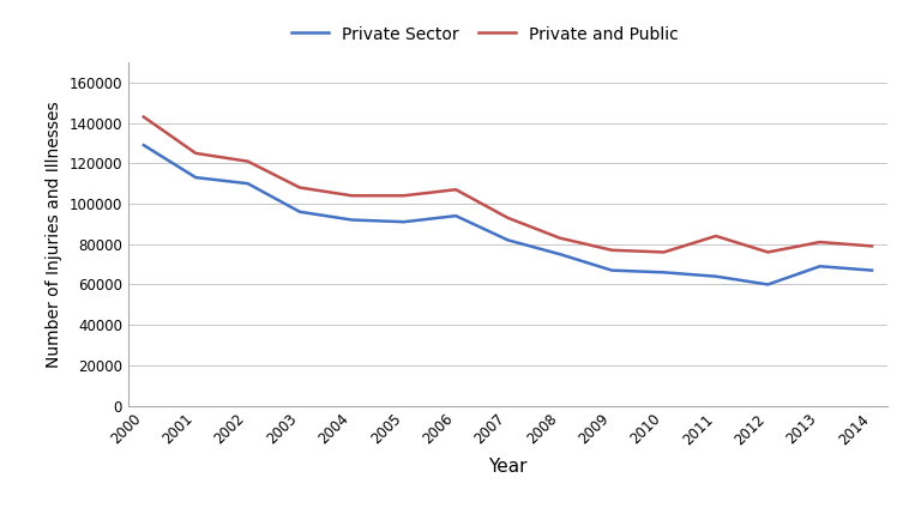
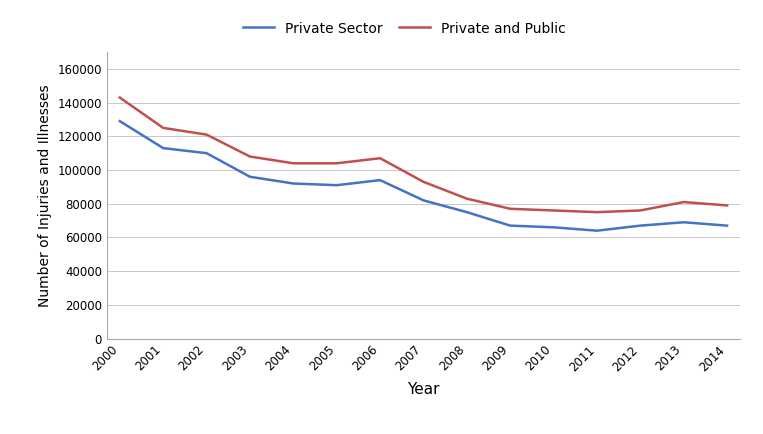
Private and Public/2011: 84000 -> 75000
Private Sector/2012: 60000 -> 67000
